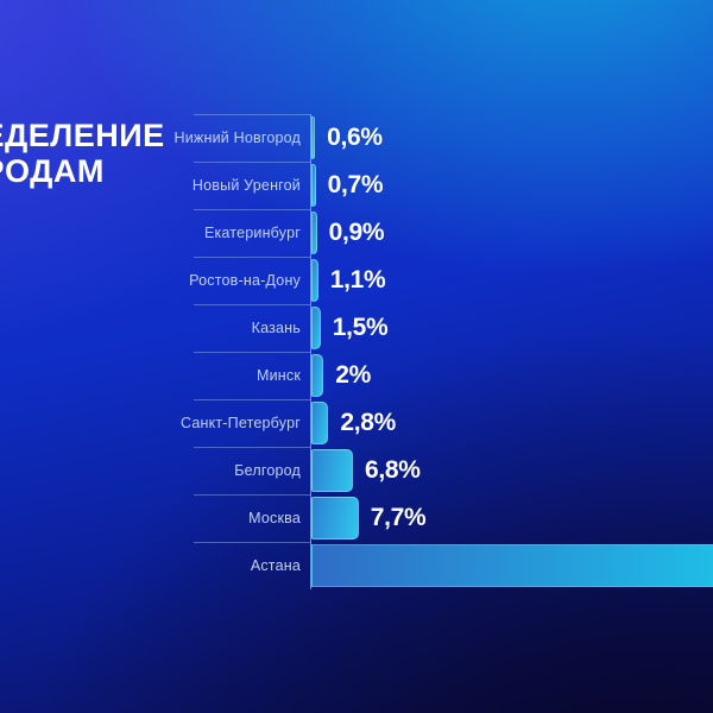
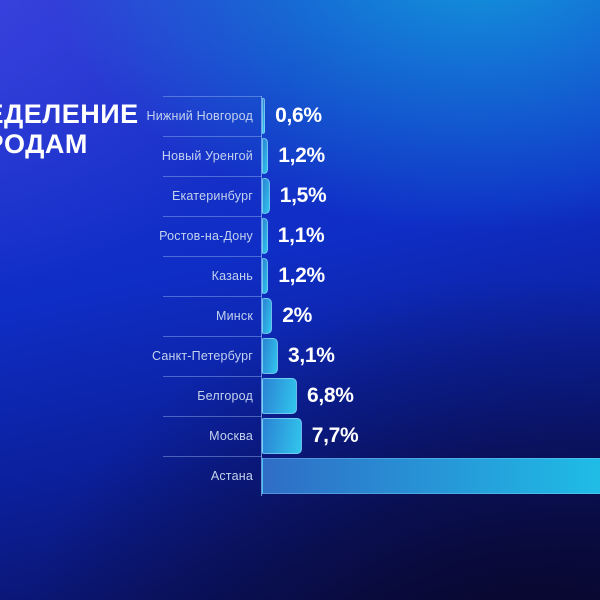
Новый Уренгой: 0,7% -> 1,2%
Екатеринбург: 0,9% -> 1,5%
Казань: 1,5% -> 1,2%
Санкт-Петербург: 2,8% -> 3,1%
